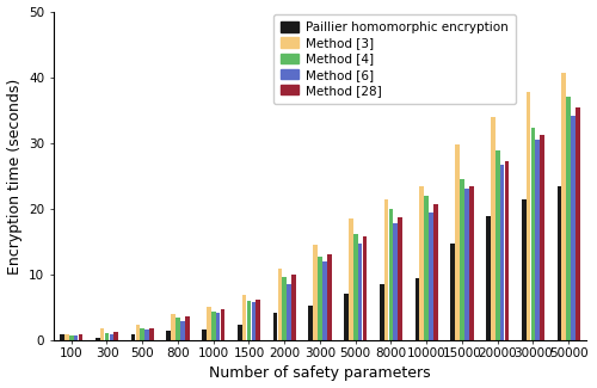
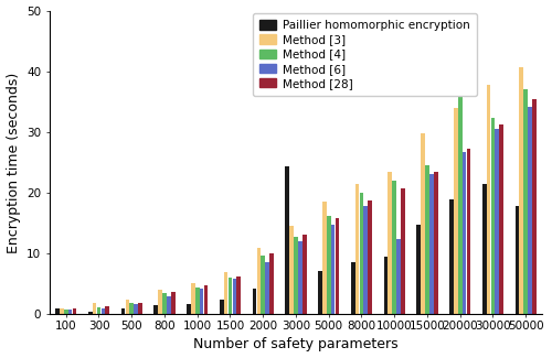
Paillier homomorphic encryption/3000: 5.4 -> 24.4
Method [6]/10000: 19.5 -> 12.4
Method [4]/20000: 28.8 -> 36.0
Paillier homomorphic encryption/50000: 23.5 -> 17.8
